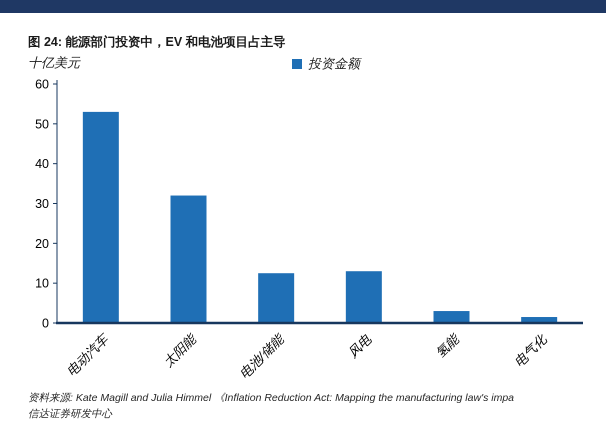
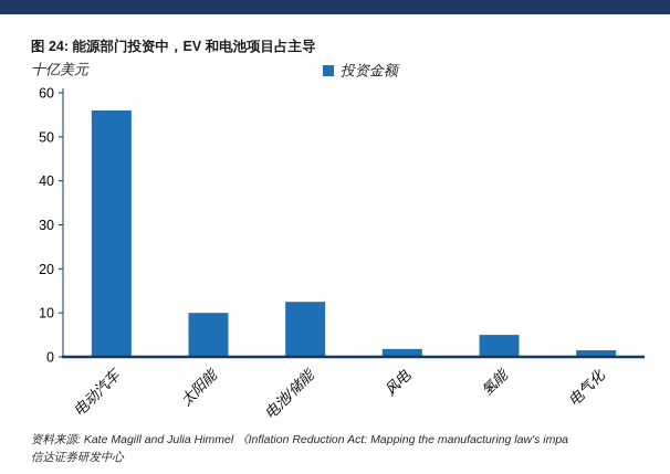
电动汽车: 53 -> 56
太阳能: 32 -> 10
风电: 13 -> 2
氢能: 3 -> 5
